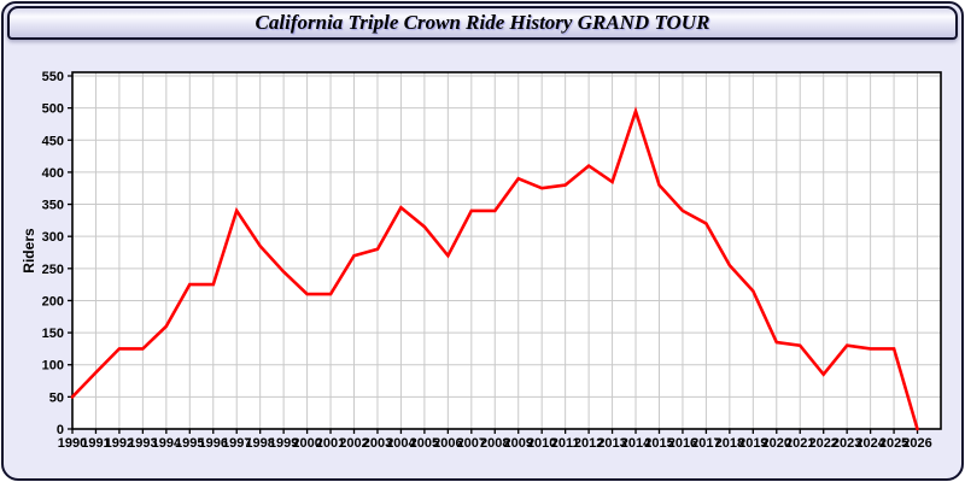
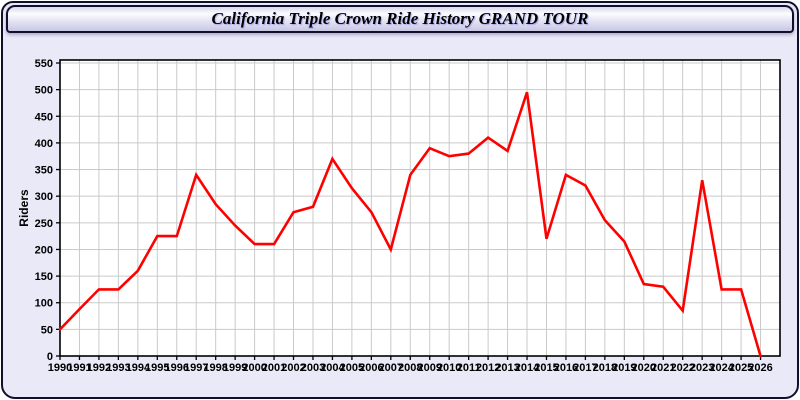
2004: 340 -> 370
2007: 340 -> 200
2015: 380 -> 220
2023: 130 -> 330
